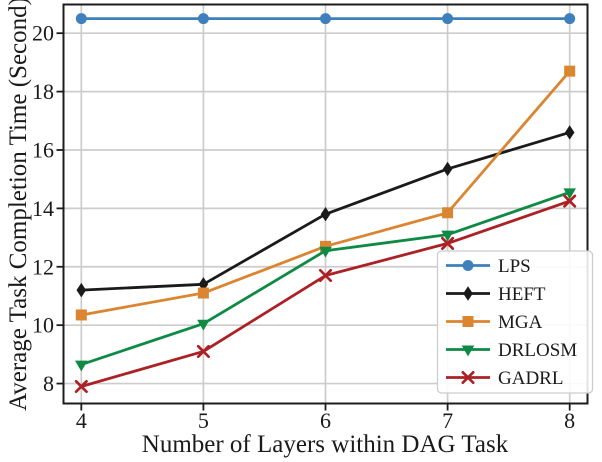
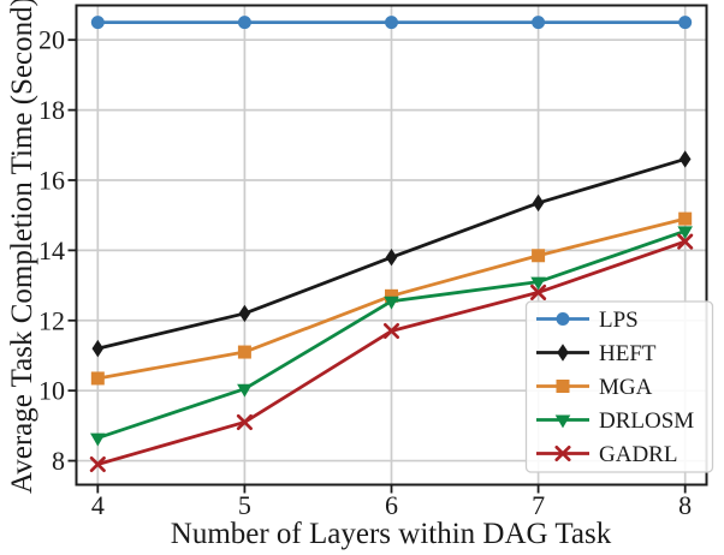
HEFT/5: 11.4 -> 12.2
MGA/8: 18.7 -> 14.9
